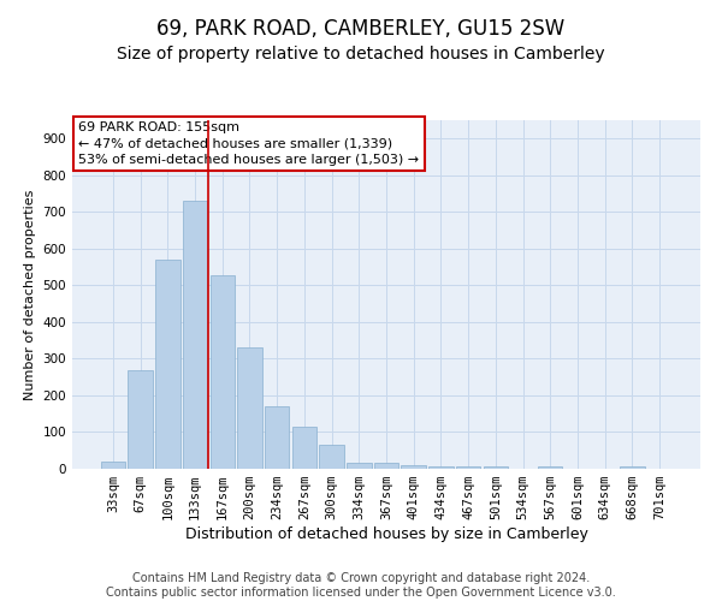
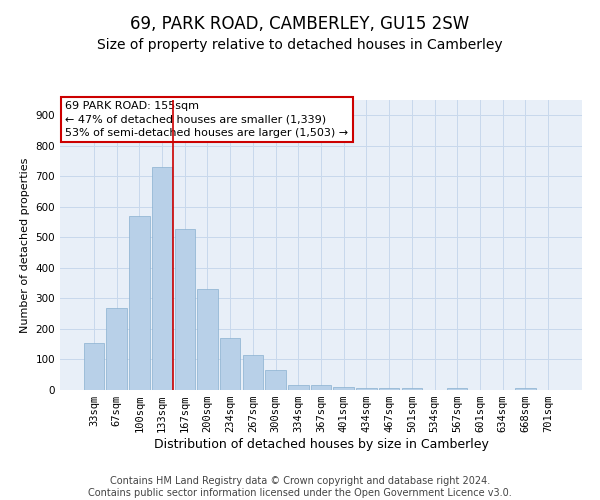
33sqm: 20 -> 155
